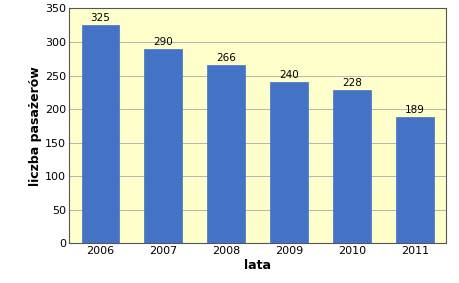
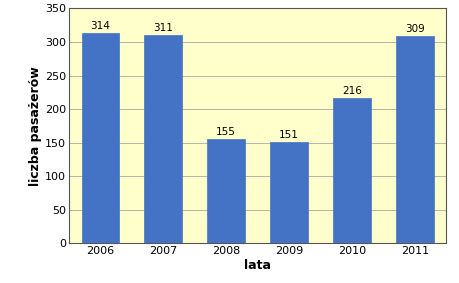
2006: 325 -> 314
2007: 290 -> 311
2008: 266 -> 155
2009: 240 -> 151
2010: 228 -> 216
2011: 189 -> 309
